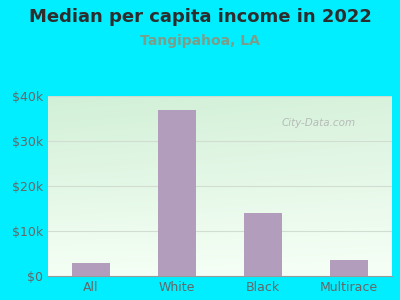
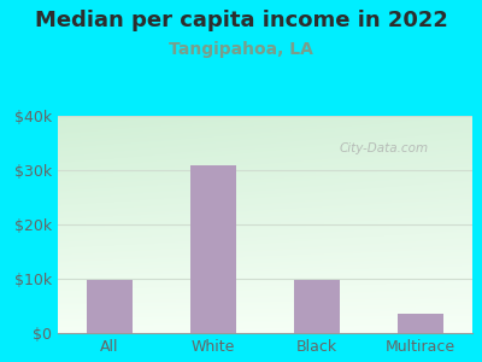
All: $3.0k -> $9.8k
White: $37.0k -> $31.0k
Black: $14.0k -> $9.8k
